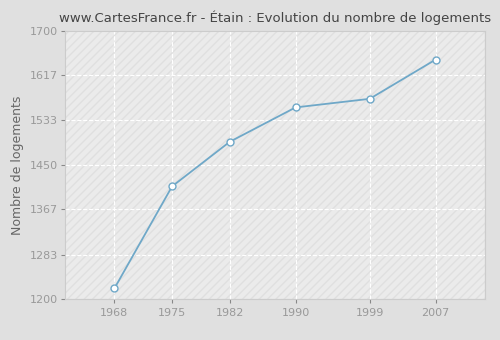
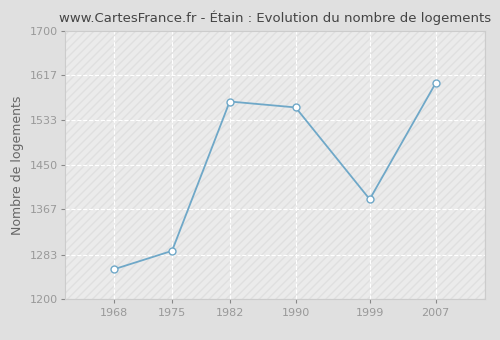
1968: 1220 -> 1256
1975: 1410 -> 1290
1982: 1493 -> 1568
1999: 1573 -> 1386
2007: 1646 -> 1602
